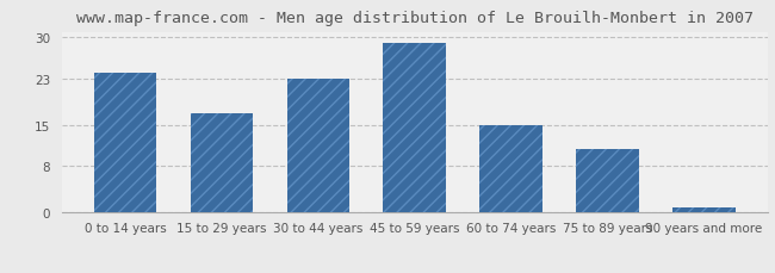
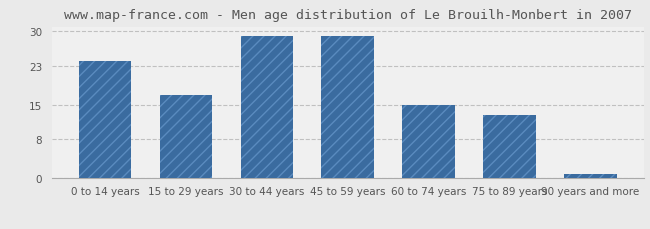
30 to 44 years: 23 -> 29
75 to 89 years: 11 -> 13
